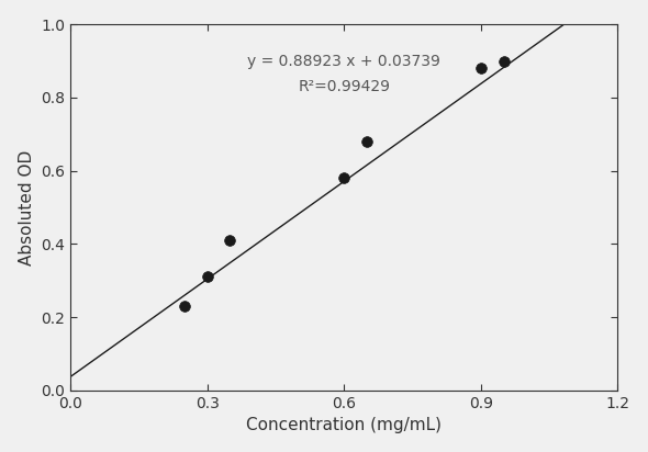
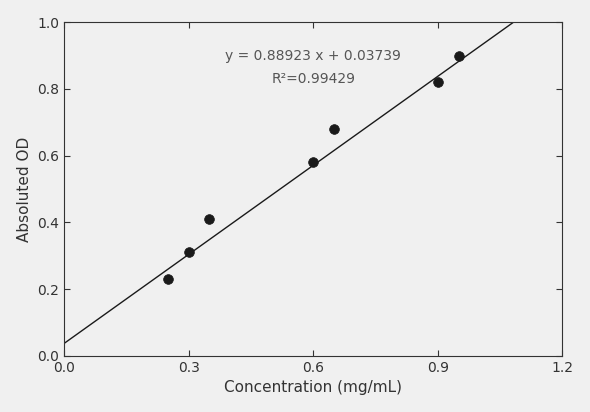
0.9: 0.88 -> 0.82
